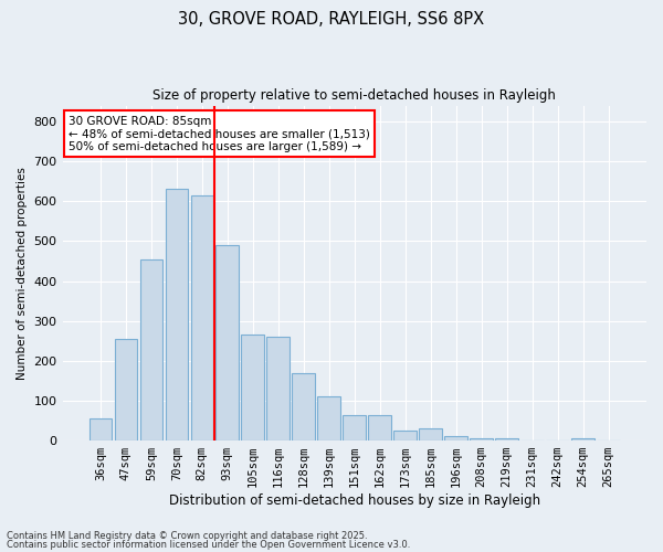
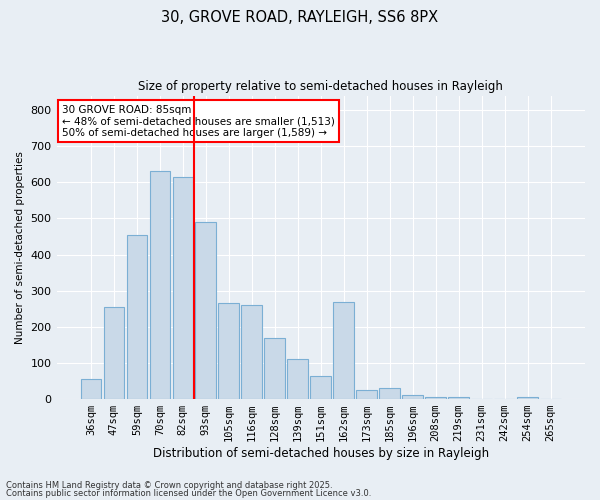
162sqm: 65 -> 270
